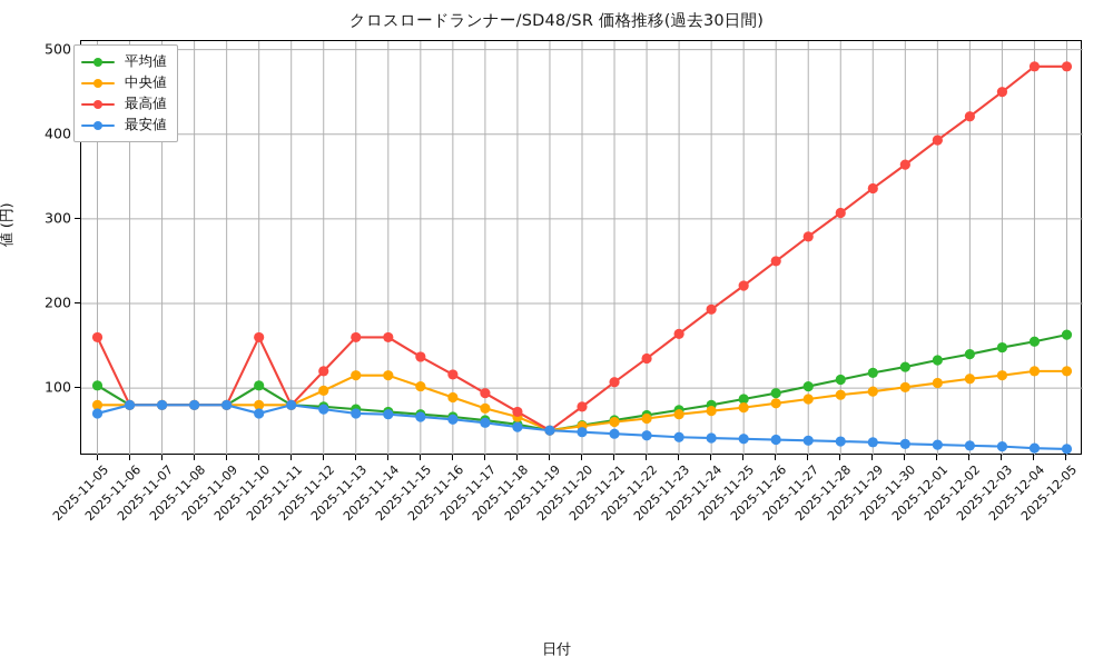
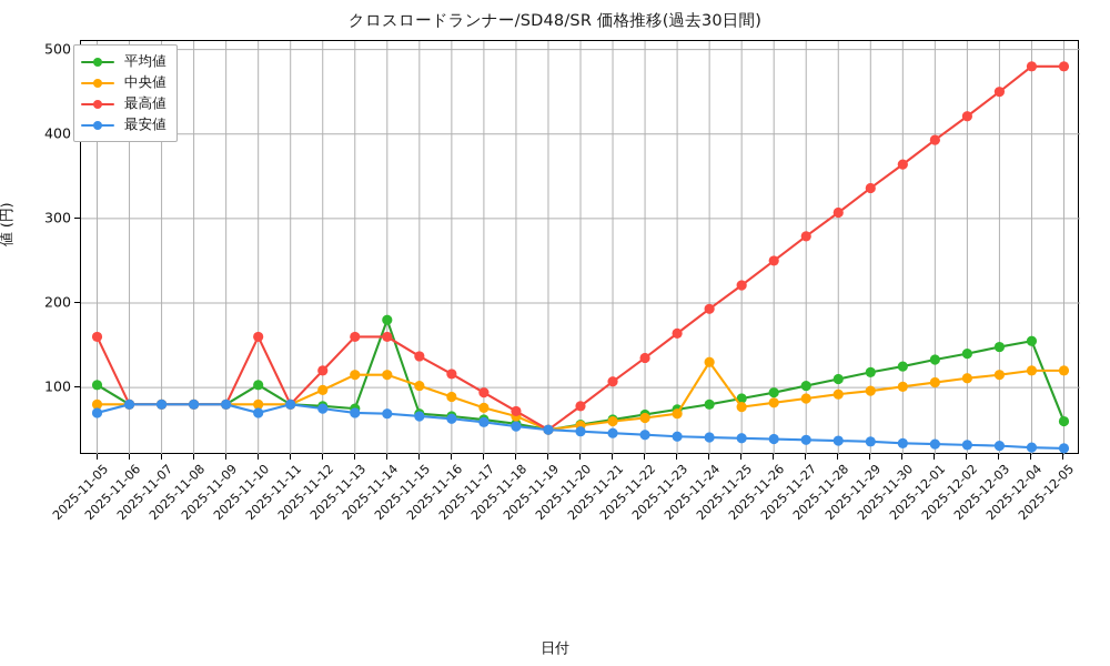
平均値/2025-11-14: 70 -> 180
中央値/2025-11-24: 70 -> 130
平均値/2025-12-05: 160 -> 60
